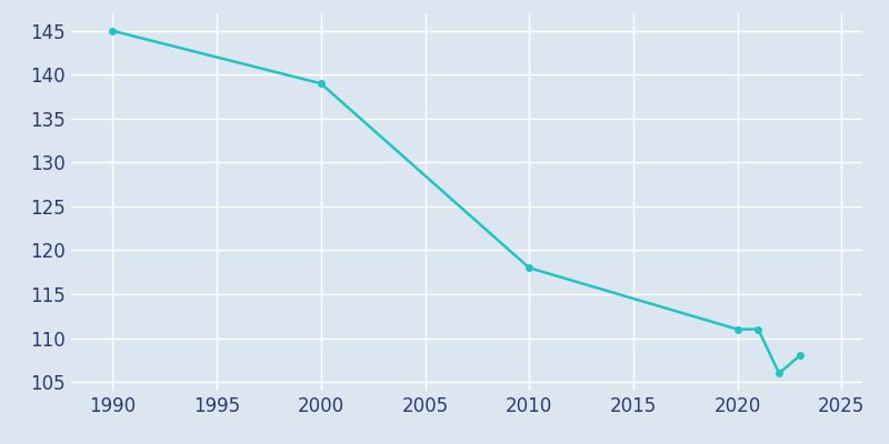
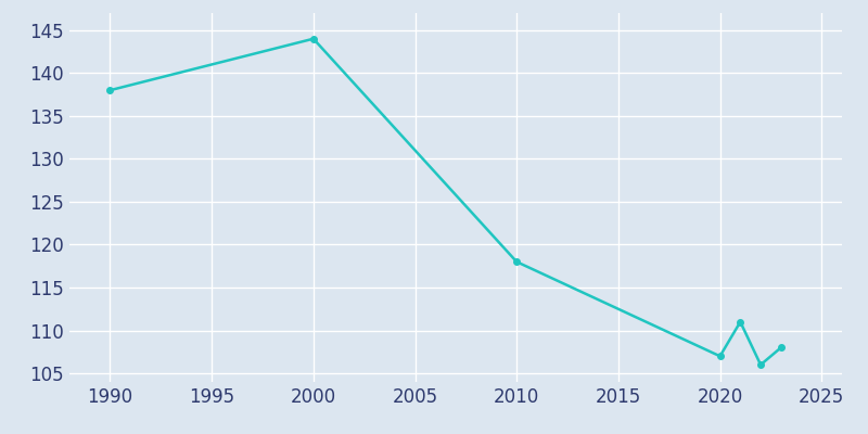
1990: 145 -> 138
2000: 139 -> 144
2020: 111 -> 107
